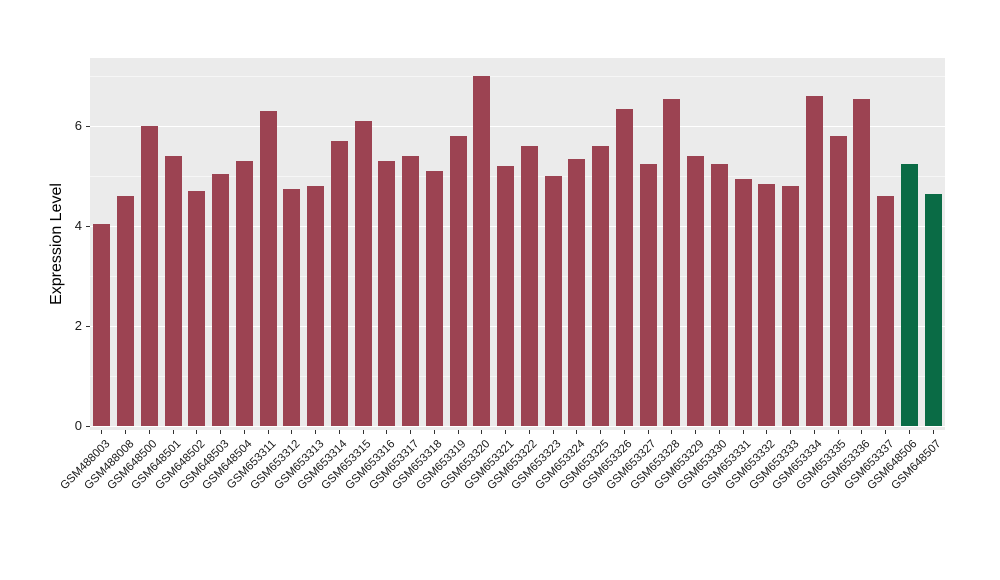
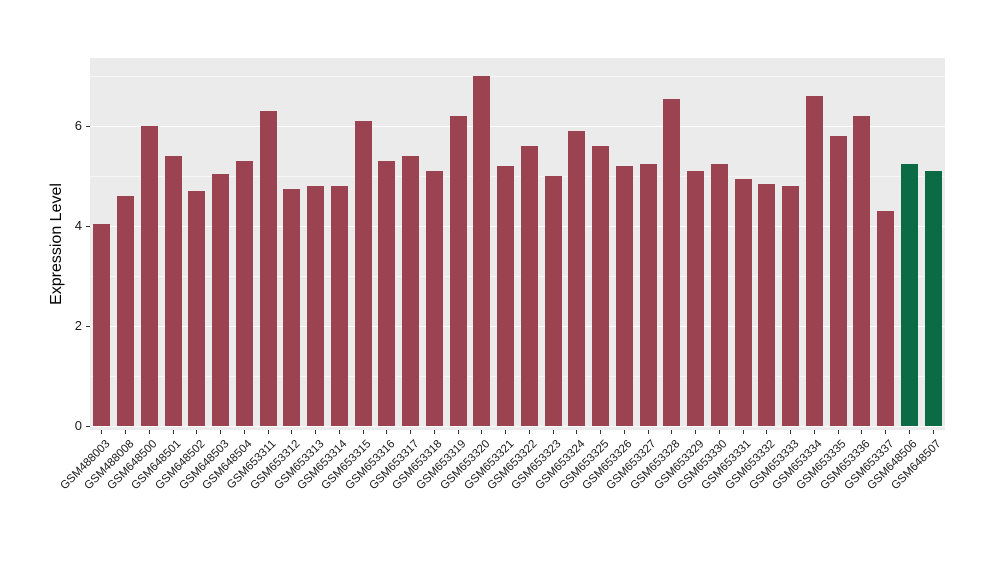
GSM653314: 5.7 -> 4.8
GSM653319: 5.8 -> 6.2
GSM653324: 5.3 -> 5.9
GSM653326: 6.3 -> 5.2
GSM653329: 5.4 -> 5.1
GSM653336: 6.5 -> 6.2
GSM653337: 4.6 -> 4.3
GSM648507: 4.7 -> 5.1
